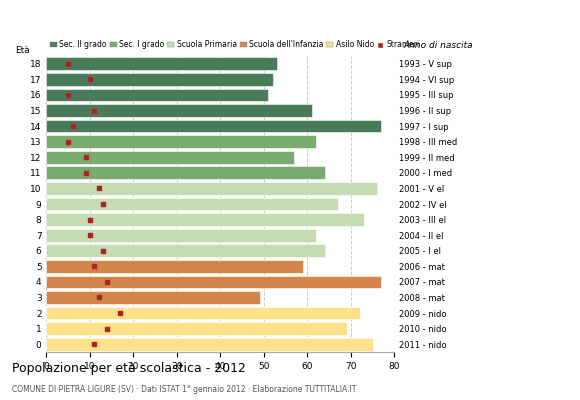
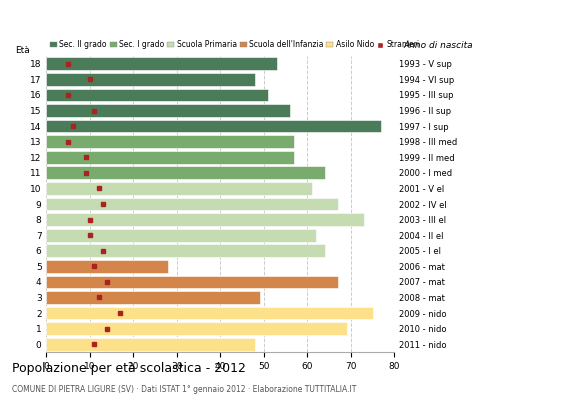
17: 52 -> 48
15: 61 -> 56
13: 62 -> 57
10: 76 -> 61
5: 59 -> 28
4: 77 -> 67
2: 72 -> 75
0: 75 -> 48
